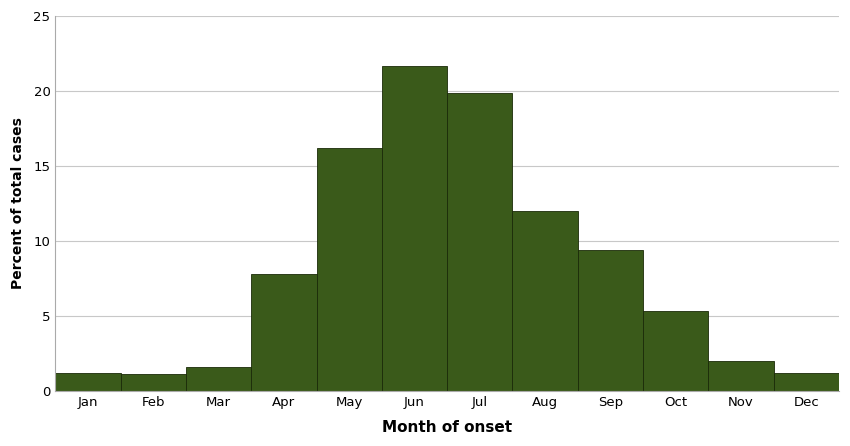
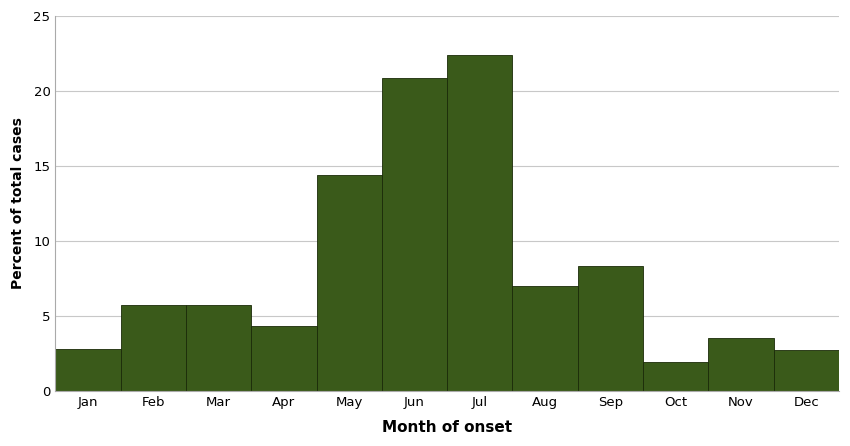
Jan: 1.2 -> 2.8
Feb: 1.1 -> 5.7
Mar: 1.6 -> 5.7
Apr: 7.8 -> 4.3
May: 16.2 -> 14.4
Jun: 21.7 -> 20.9
Jul: 19.9 -> 22.4
Aug: 12.0 -> 7.0
Sep: 9.4 -> 8.3
Oct: 5.3 -> 1.9
Nov: 2.0 -> 3.5
Dec: 1.2 -> 2.7
